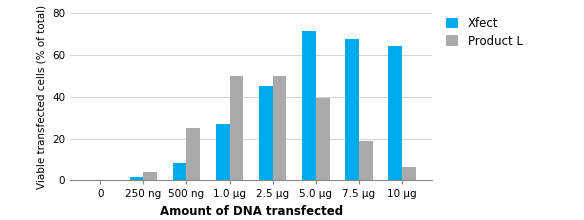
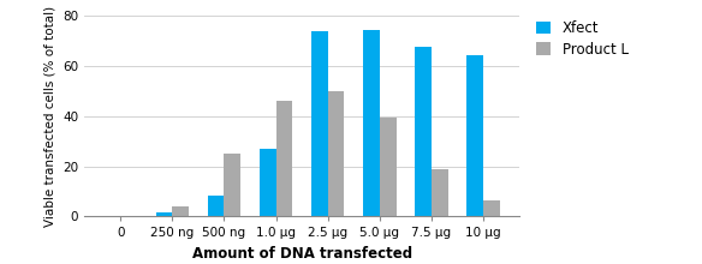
Product L/1.0 μg: 50.0 -> 46.0
Xfect/2.5 μg: 45.0 -> 74.0
Xfect/5.0 μg: 71.5 -> 74.5
